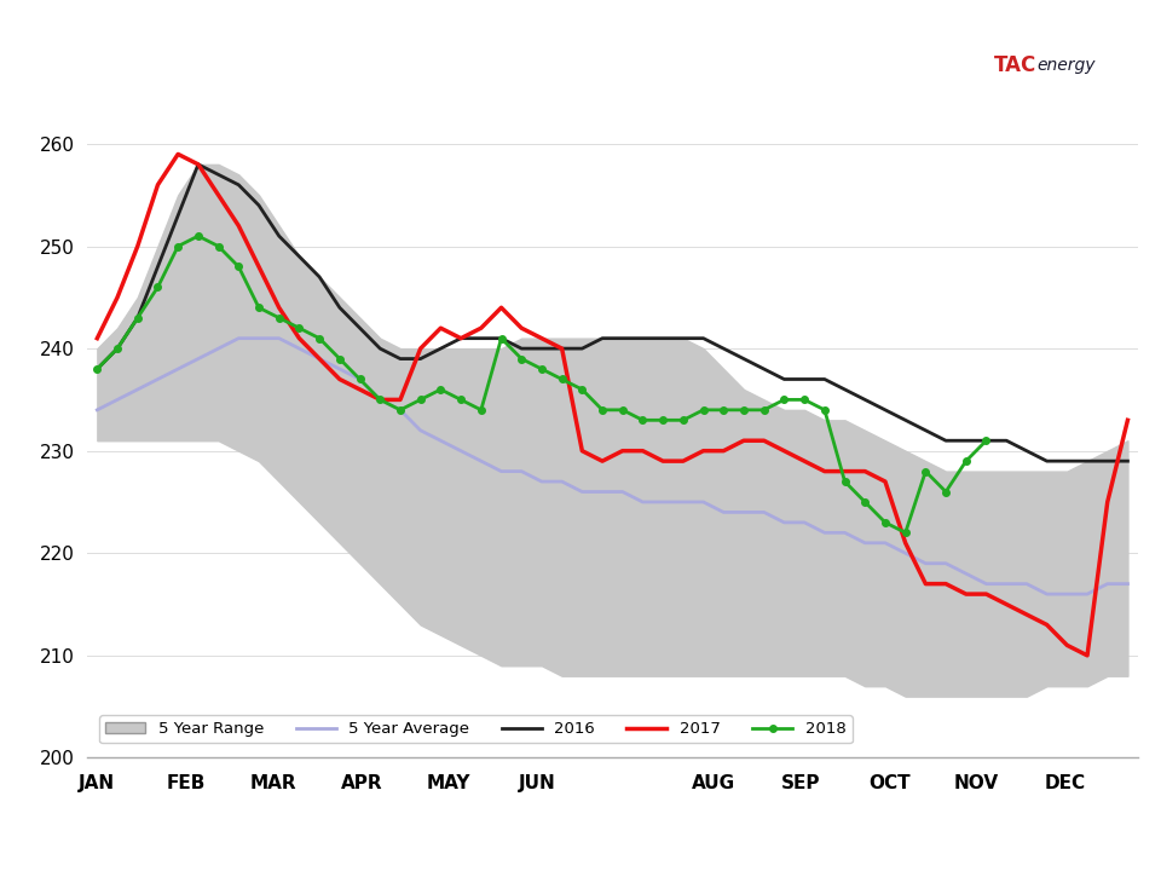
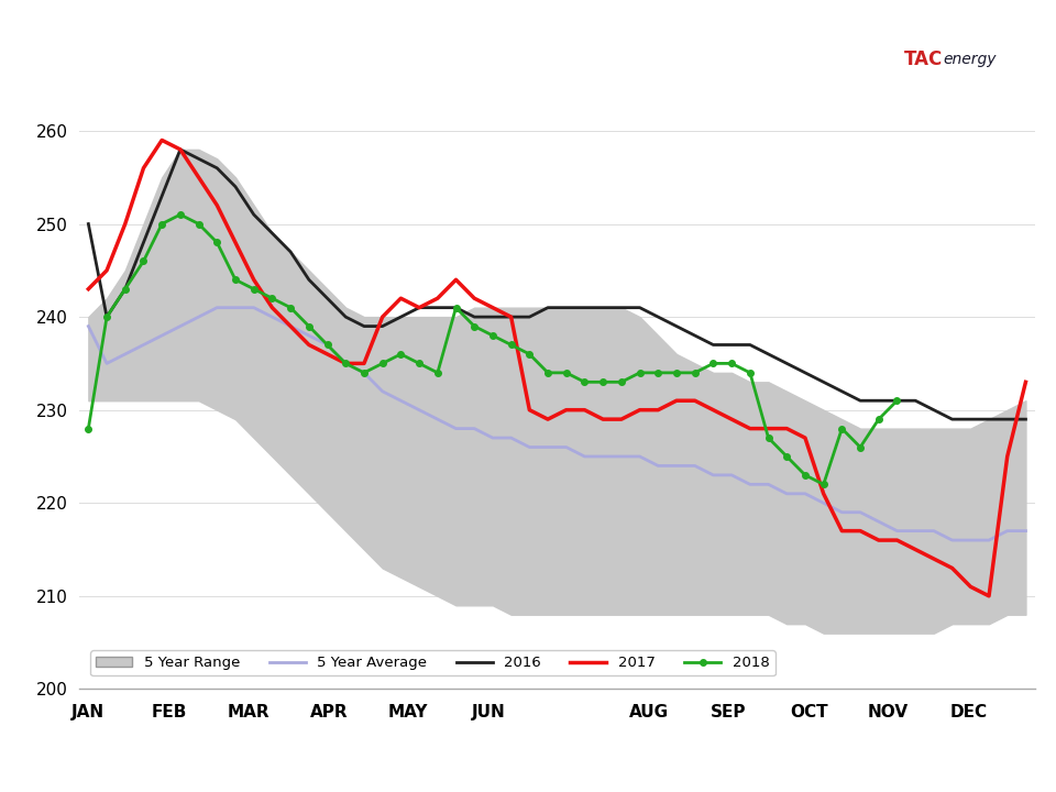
5 Year Average/JAN: 234 -> 239
2016/JAN: 238 -> 250
2017/JAN: 241 -> 243
2018/JAN: 238 -> 228
